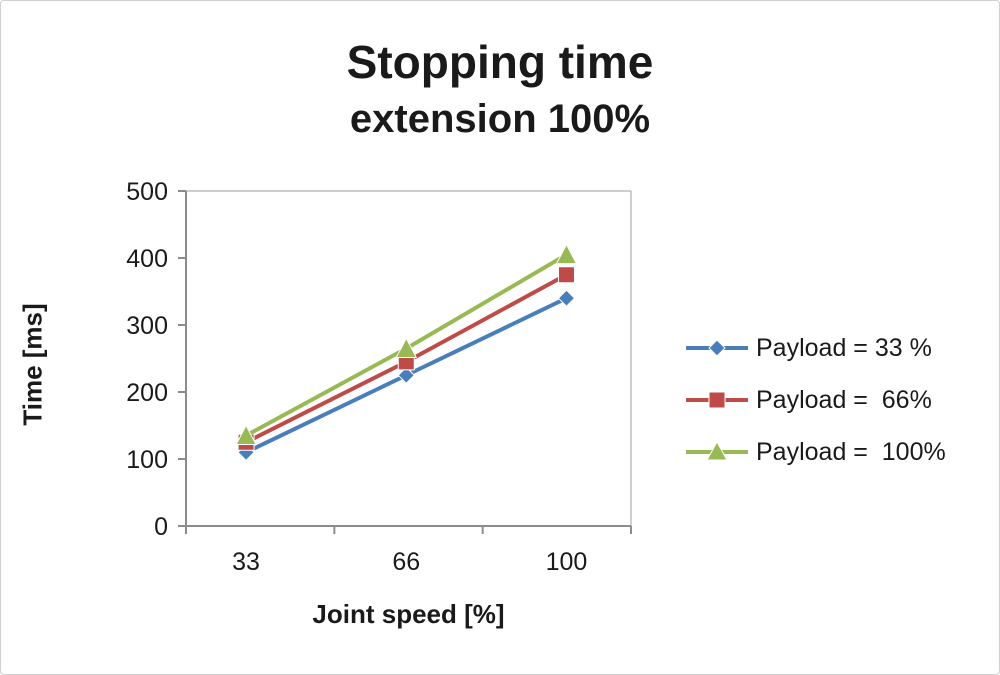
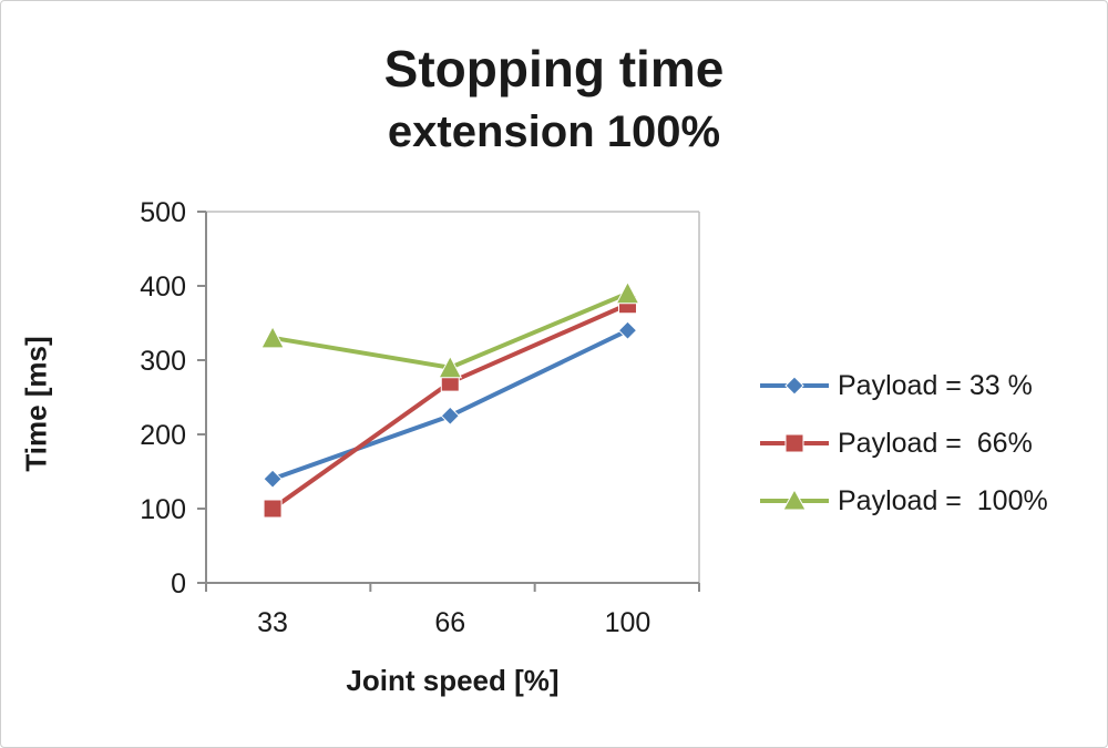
Payload = 33 %/33: 110 -> 140
Payload = 66%/33: 120 -> 100
Payload = 100%/33: 140 -> 330
Payload = 66%/66: 240 -> 270
Payload = 100%/66: 260 -> 290
Payload = 100%/100: 400 -> 390
